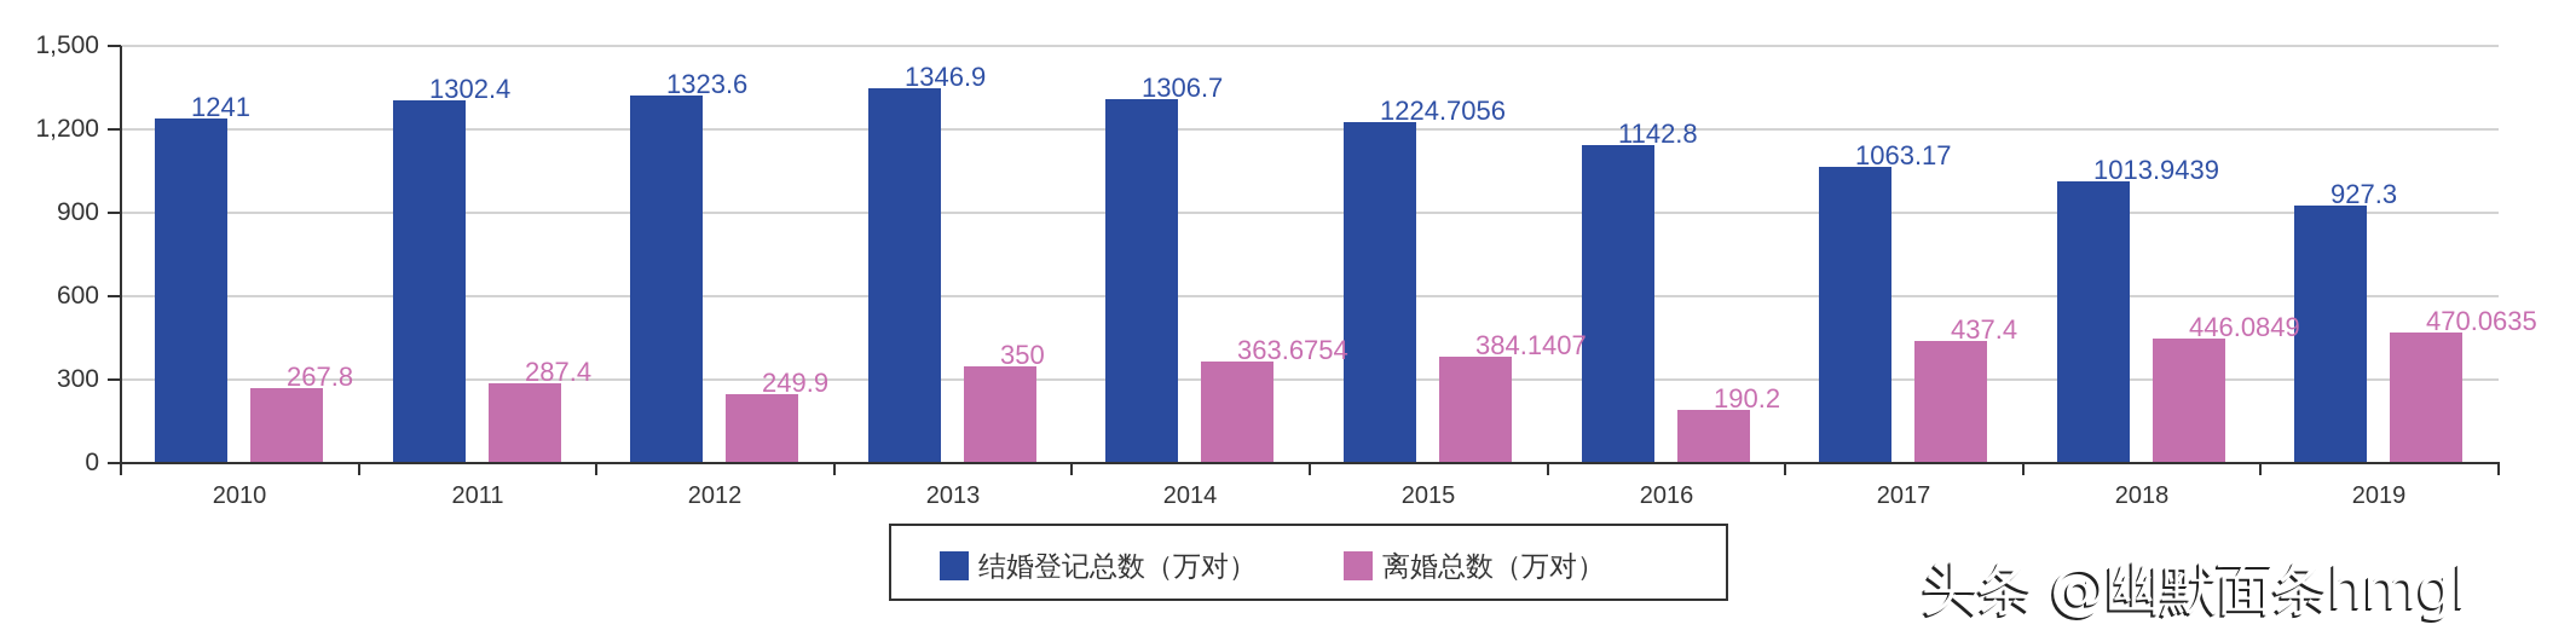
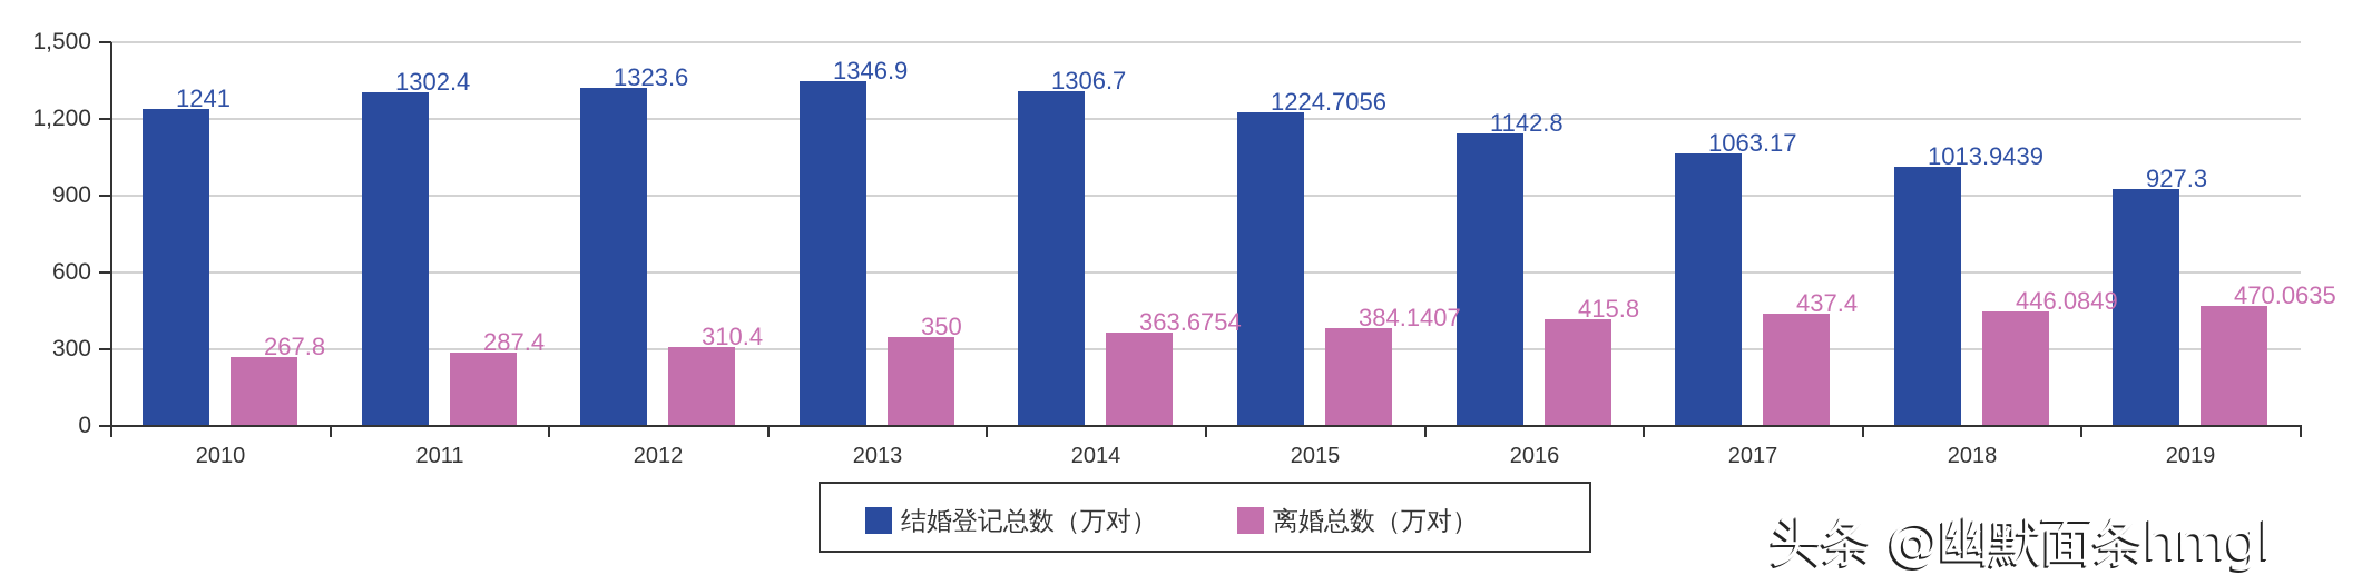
离婚总数（万对）/2012: 249.9 -> 310.4
离婚总数（万对）/2016: 190.2 -> 415.8
